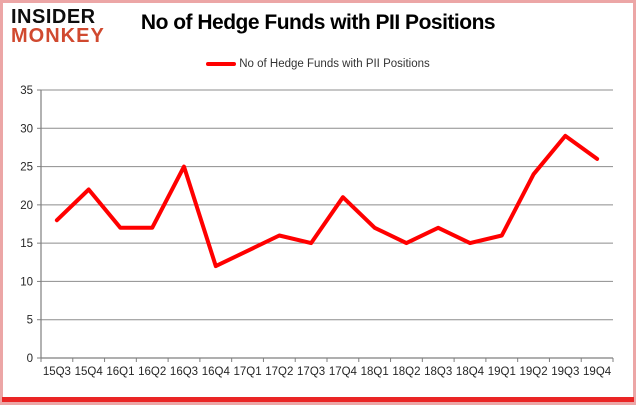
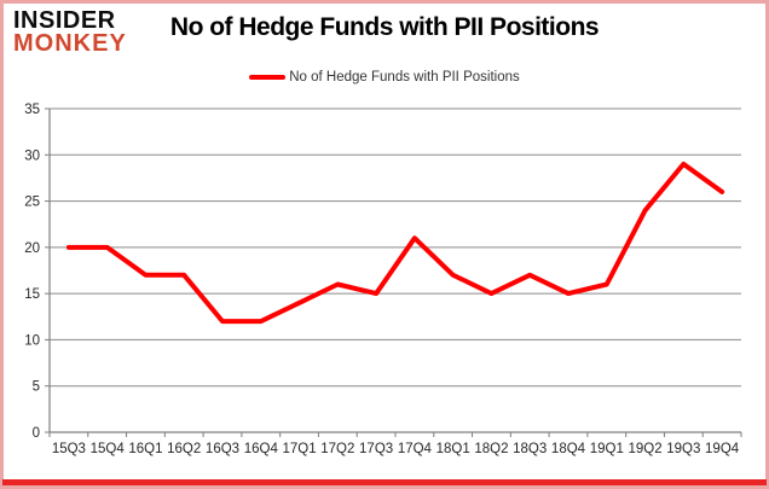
15Q3: 18 -> 20
15Q4: 22 -> 20
16Q3: 25 -> 12
